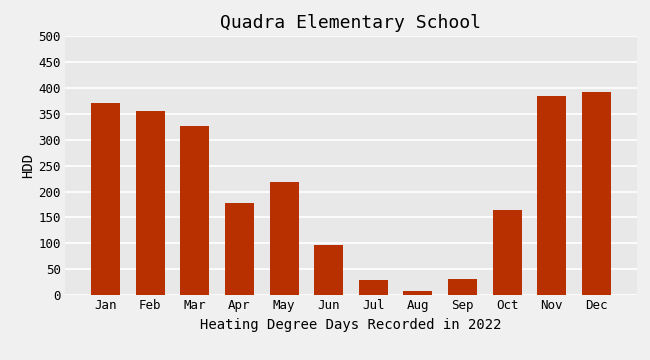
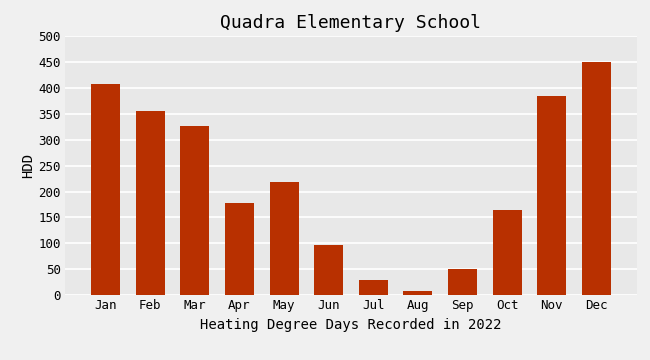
Jan: 370 -> 408
Sep: 32 -> 51
Dec: 392 -> 450
